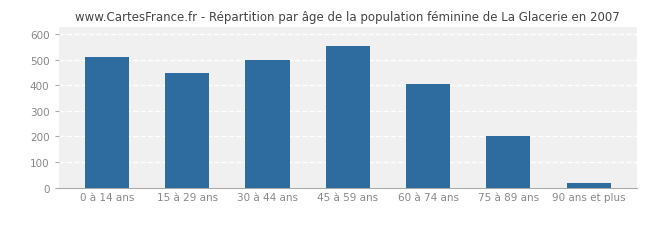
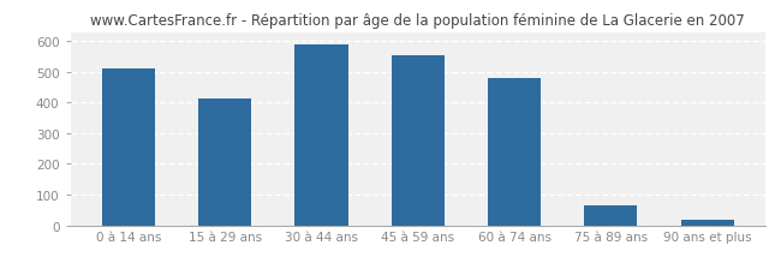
15 à 29 ans: 450 -> 415
30 à 44 ans: 498 -> 590
60 à 74 ans: 406 -> 480
75 à 89 ans: 202 -> 65
